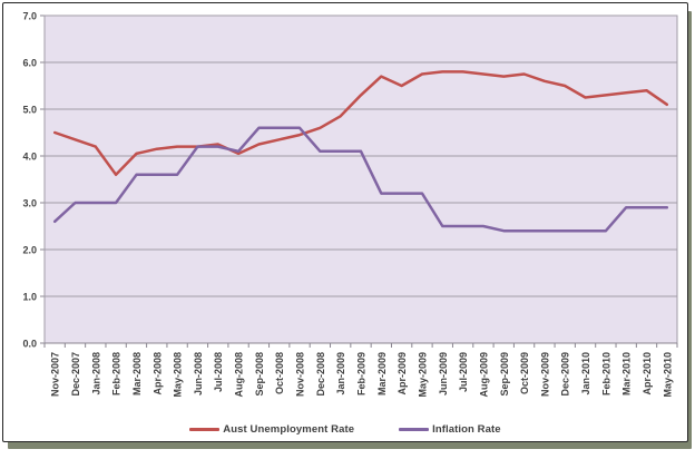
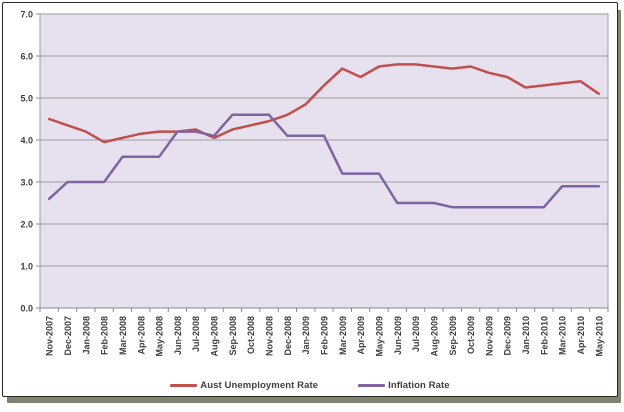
Aust Unemployment Rate/Feb-2008: 3.6 -> 4.0
